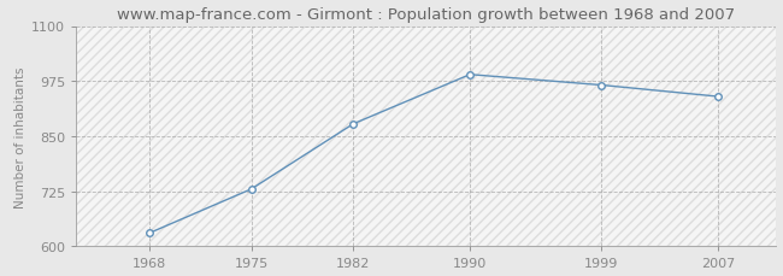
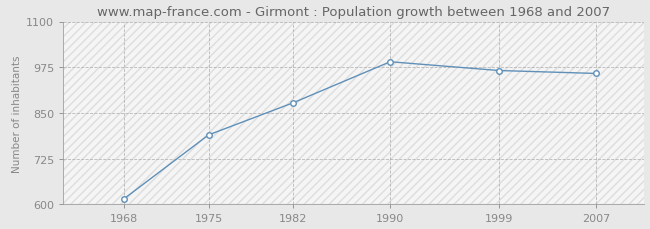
1968: 630 -> 615
1975: 730 -> 790
2007: 940 -> 958
